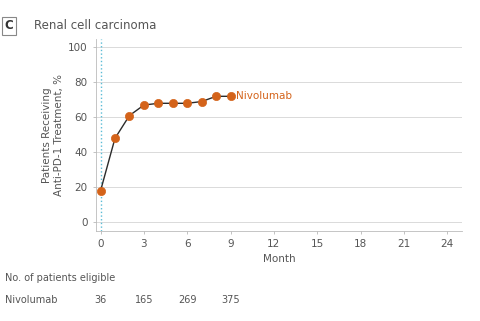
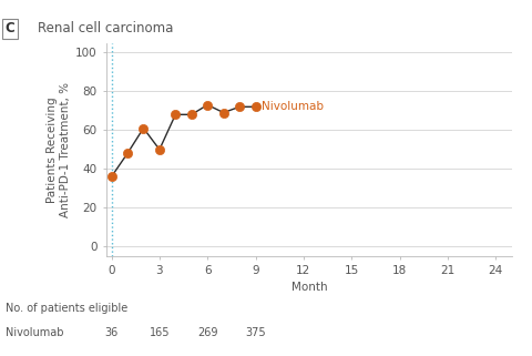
0: 18 -> 36
3: 67 -> 50
6: 68 -> 73
